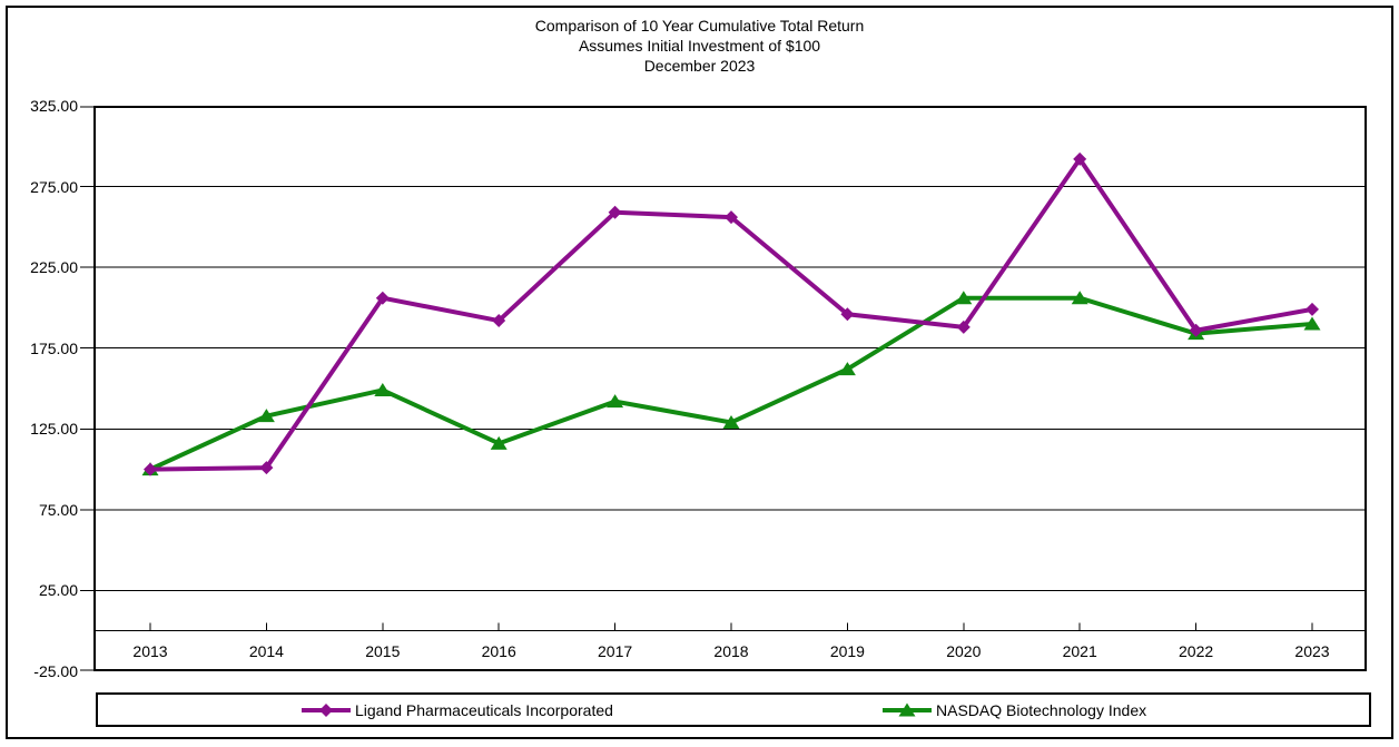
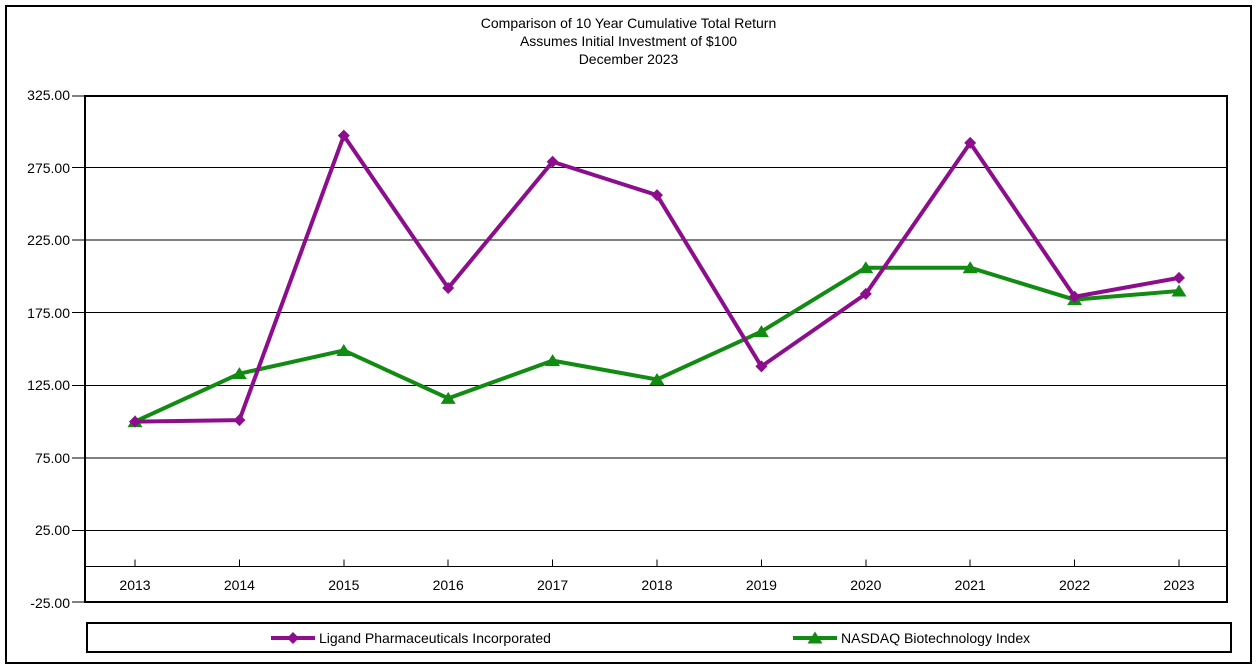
Ligand Pharmaceuticals Incorporated/2015: 206 -> 297
Ligand Pharmaceuticals Incorporated/2017: 259 -> 279
Ligand Pharmaceuticals Incorporated/2019: 196 -> 138
